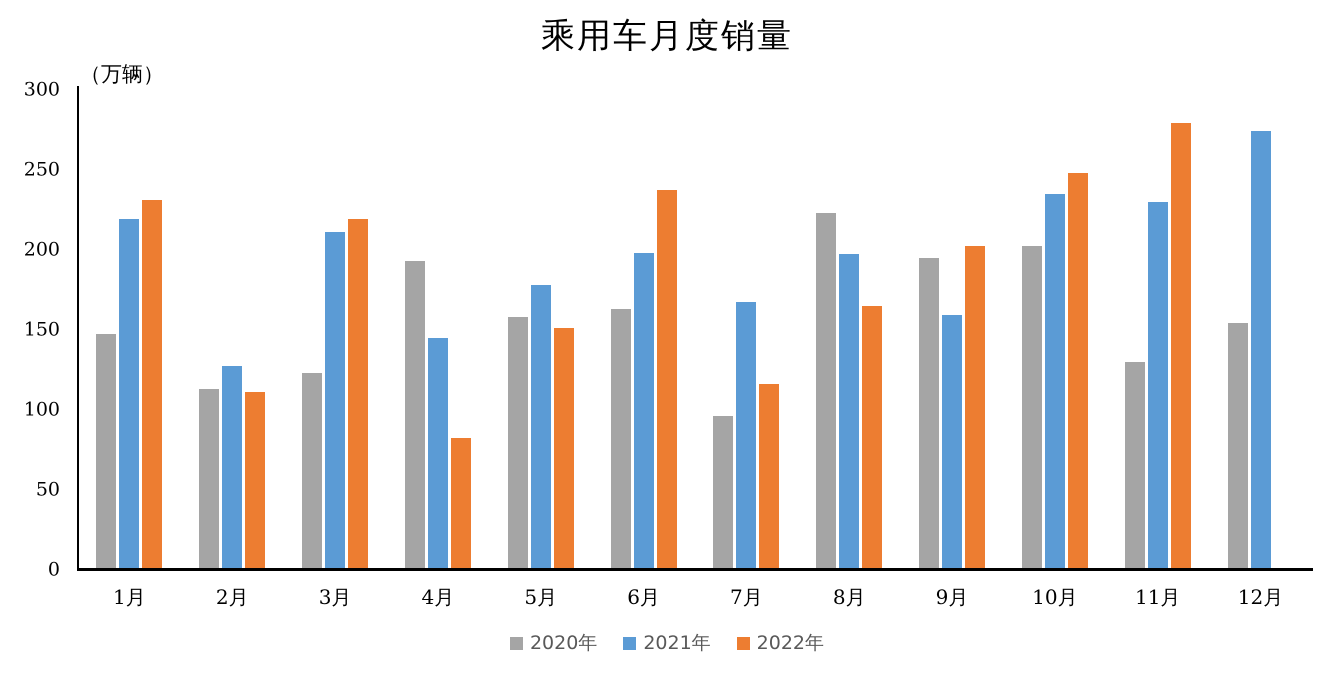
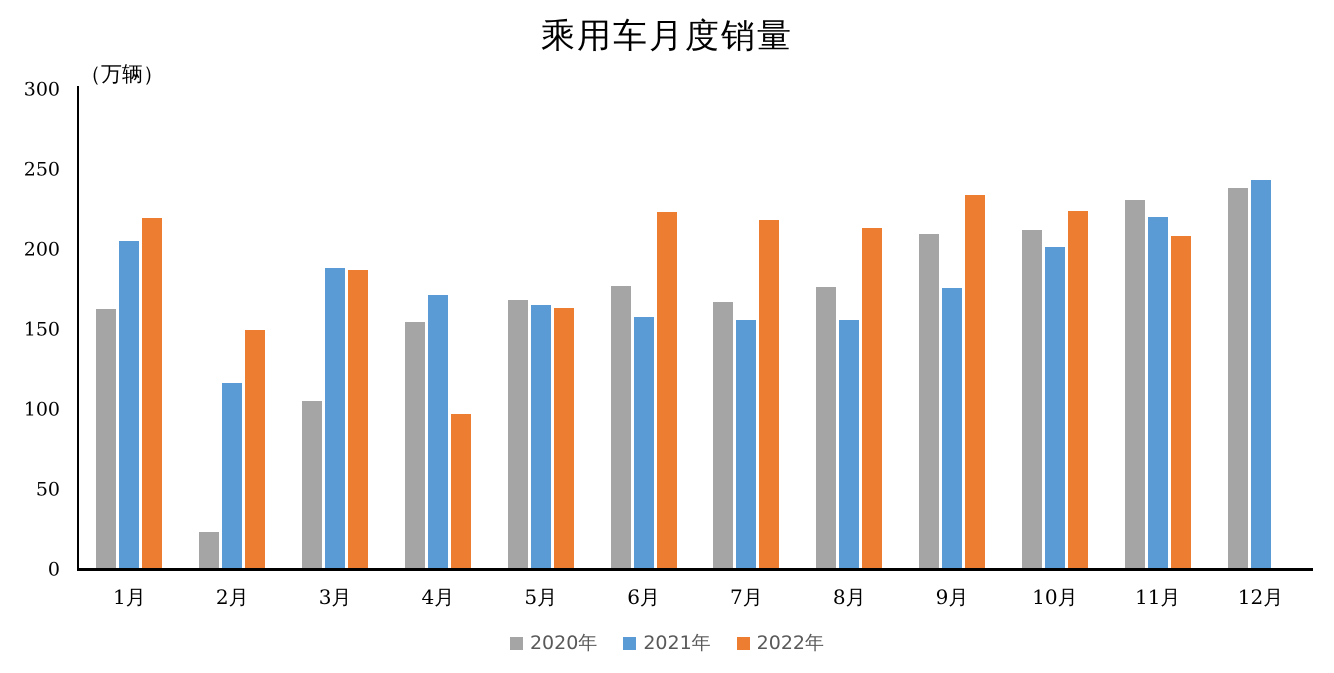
2020年/1月: 146 -> 162
2021年/1月: 218 -> 204
2022年/1月: 230 -> 219
2020年/2月: 112 -> 22
2021年/2月: 126 -> 116
2022年/2月: 110 -> 149
2020年/3月: 122 -> 104
2021年/3月: 210 -> 187
2022年/3月: 218 -> 186
2020年/4月: 192 -> 154
2021年/4月: 144 -> 170
2022年/4月: 81 -> 96
2020年/5月: 157 -> 167
2021年/5月: 177 -> 165
2022年/5月: 150 -> 162
2020年/6月: 162 -> 176
2021年/6月: 197 -> 157
2022年/6月: 236 -> 222
2020年/7月: 95 -> 166
2021年/7月: 166 -> 155
2022年/7月: 115 -> 218
2020年/8月: 222 -> 176
2021年/8月: 196 -> 155
2022年/8月: 164 -> 212
2020年/9月: 194 -> 209
2021年/9月: 158 -> 175
2022年/9月: 201 -> 233
2020年/10月: 201 -> 211
2021年/10月: 234 -> 201
2022年/10月: 247 -> 223
2020年/11月: 129 -> 230
2021年/11月: 229 -> 219
2022年/11月: 278 -> 208
2020年/12月: 153 -> 238
2021年/12月: 273 -> 242
